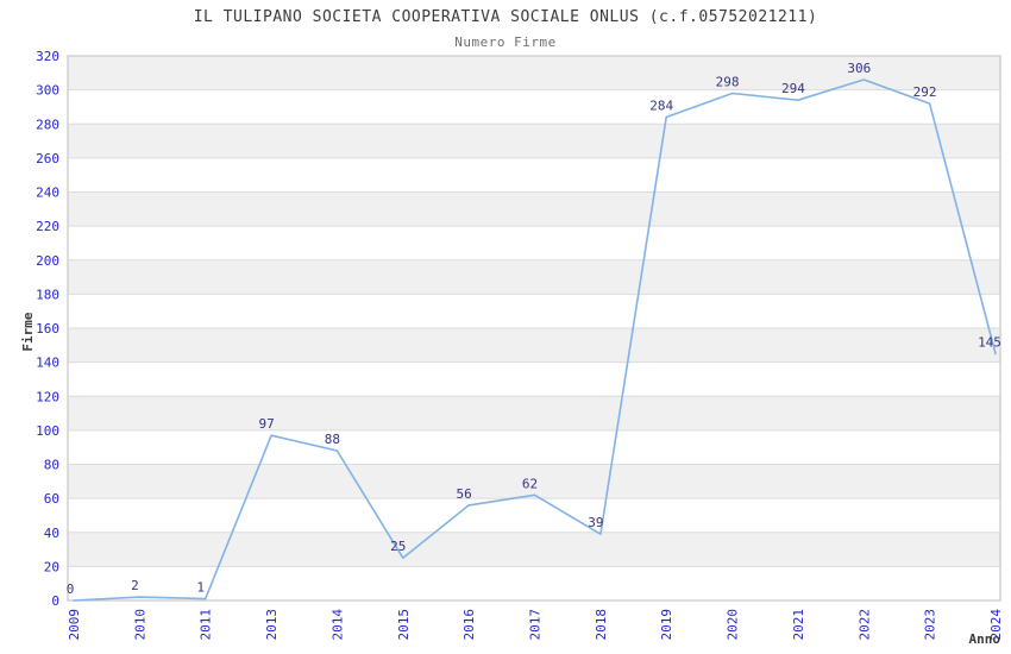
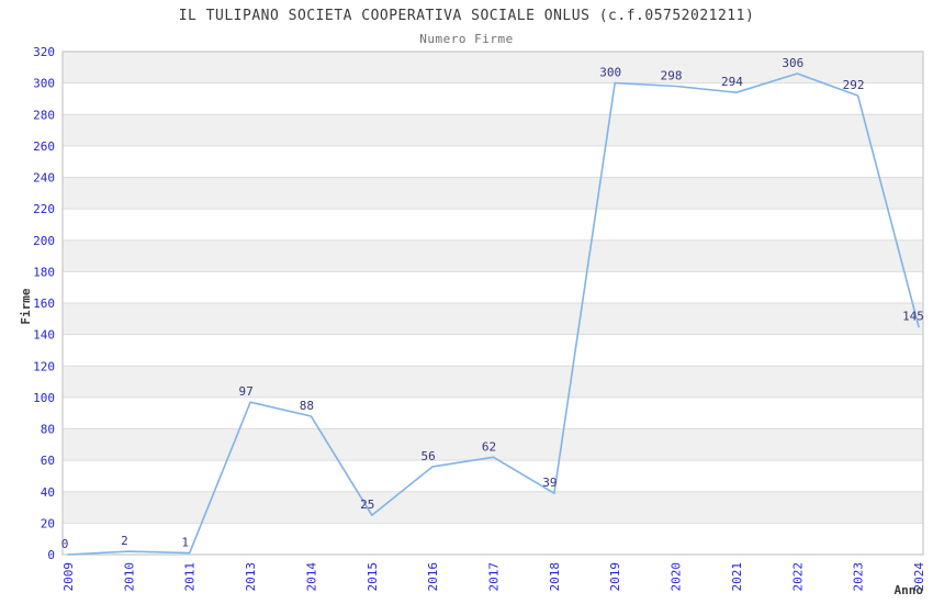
2019: 284 -> 300
